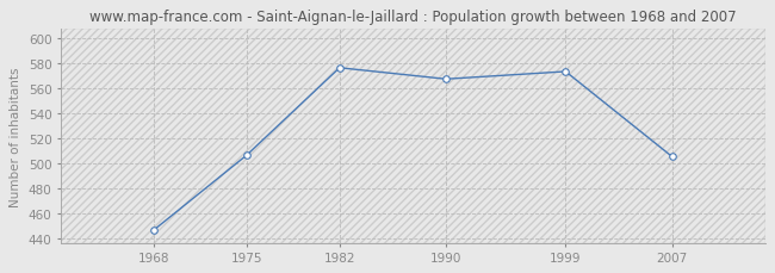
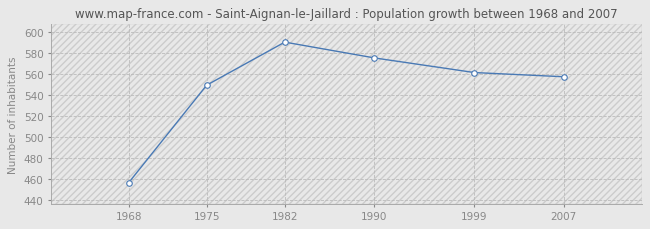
1968: 446 -> 456
1975: 506 -> 549
1982: 576 -> 590
1990: 567 -> 575
1999: 573 -> 561
2007: 505 -> 557
